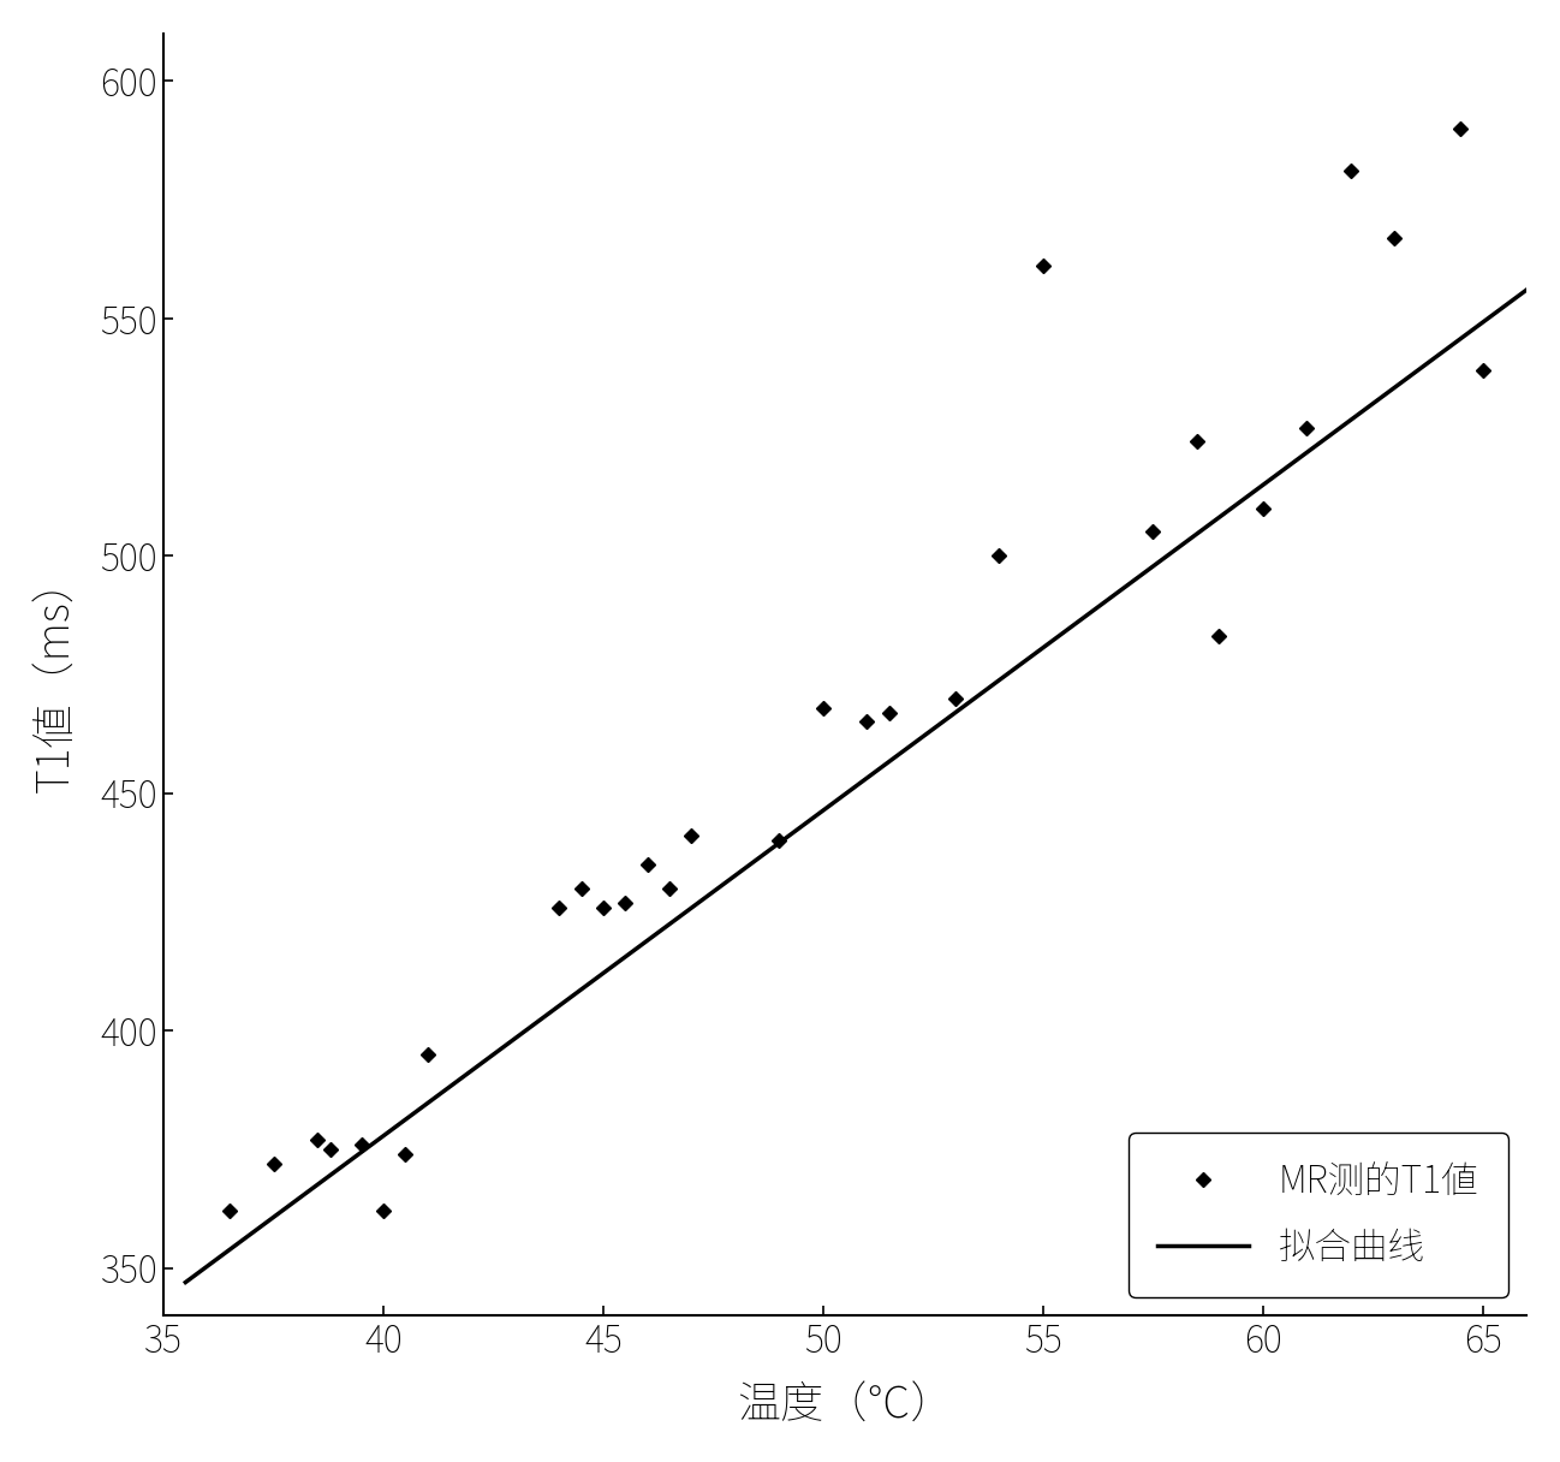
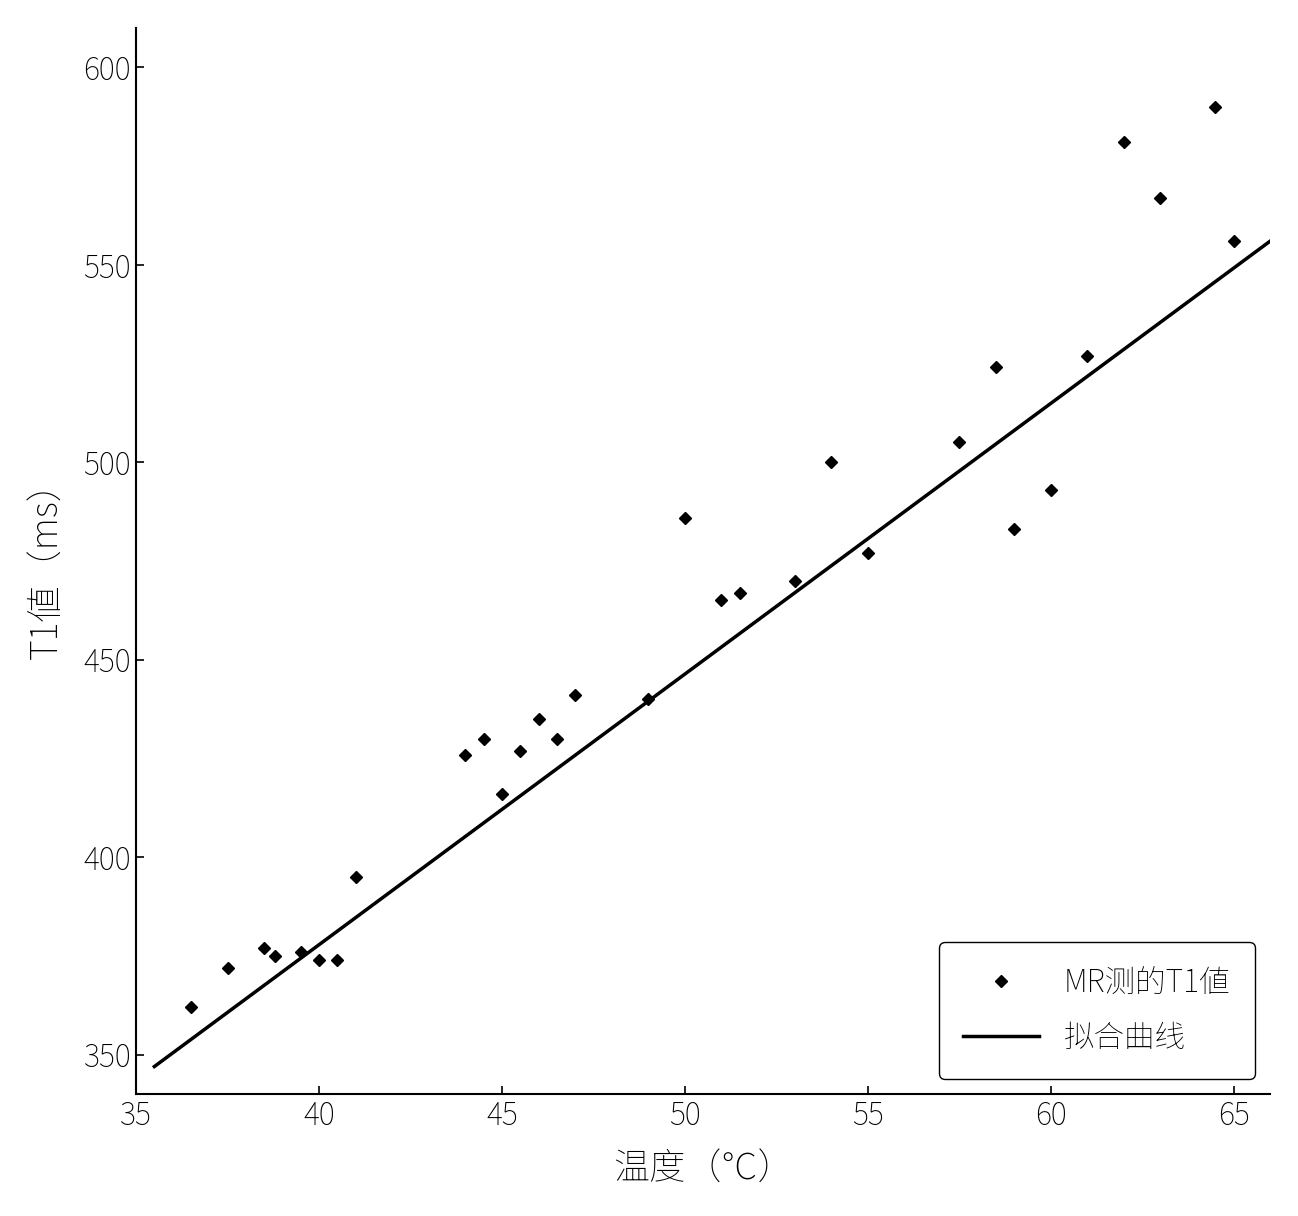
40: 362 -> 374
45: 426 -> 416
50: 468 -> 486
55: 561 -> 477
60: 510 -> 493
65: 539 -> 556
